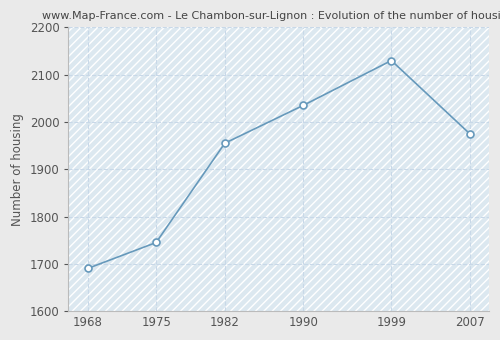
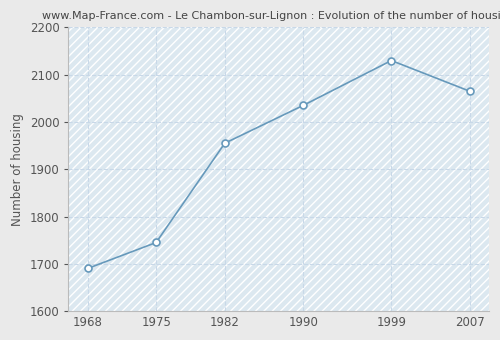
2007: 1975 -> 2065
